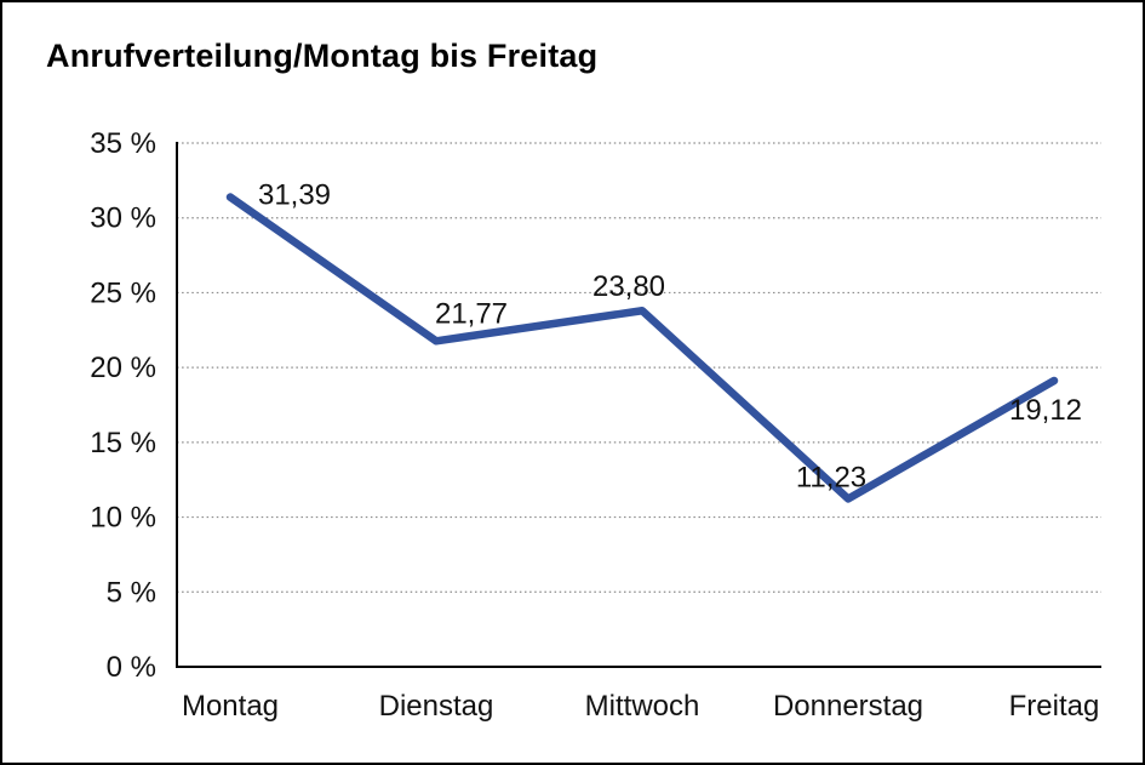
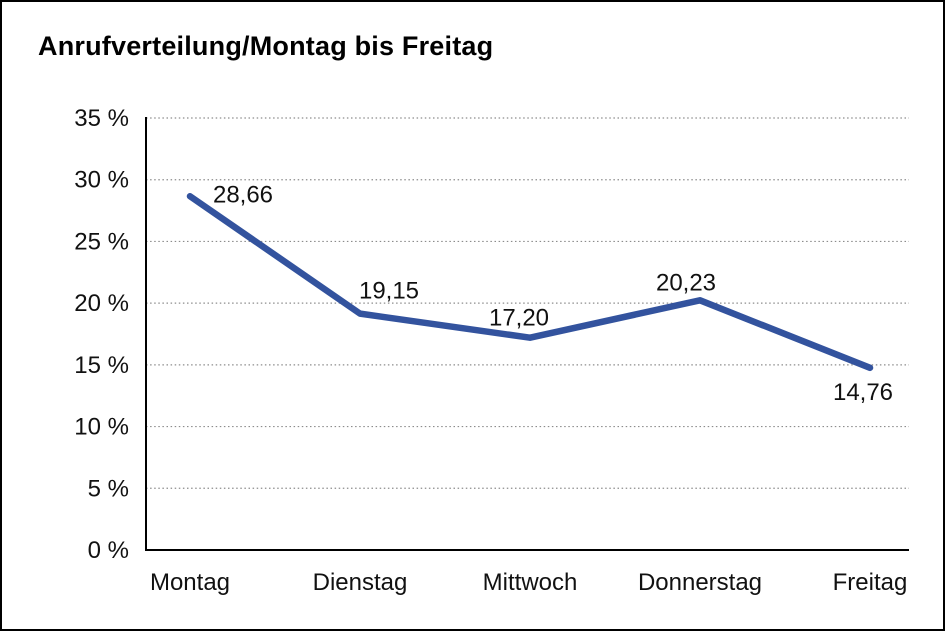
Montag: 31,39 -> 28,66
Dienstag: 21,77 -> 19,15
Mittwoch: 23,80 -> 17,20
Donnerstag: 11,23 -> 20,23
Freitag: 19,12 -> 14,76
